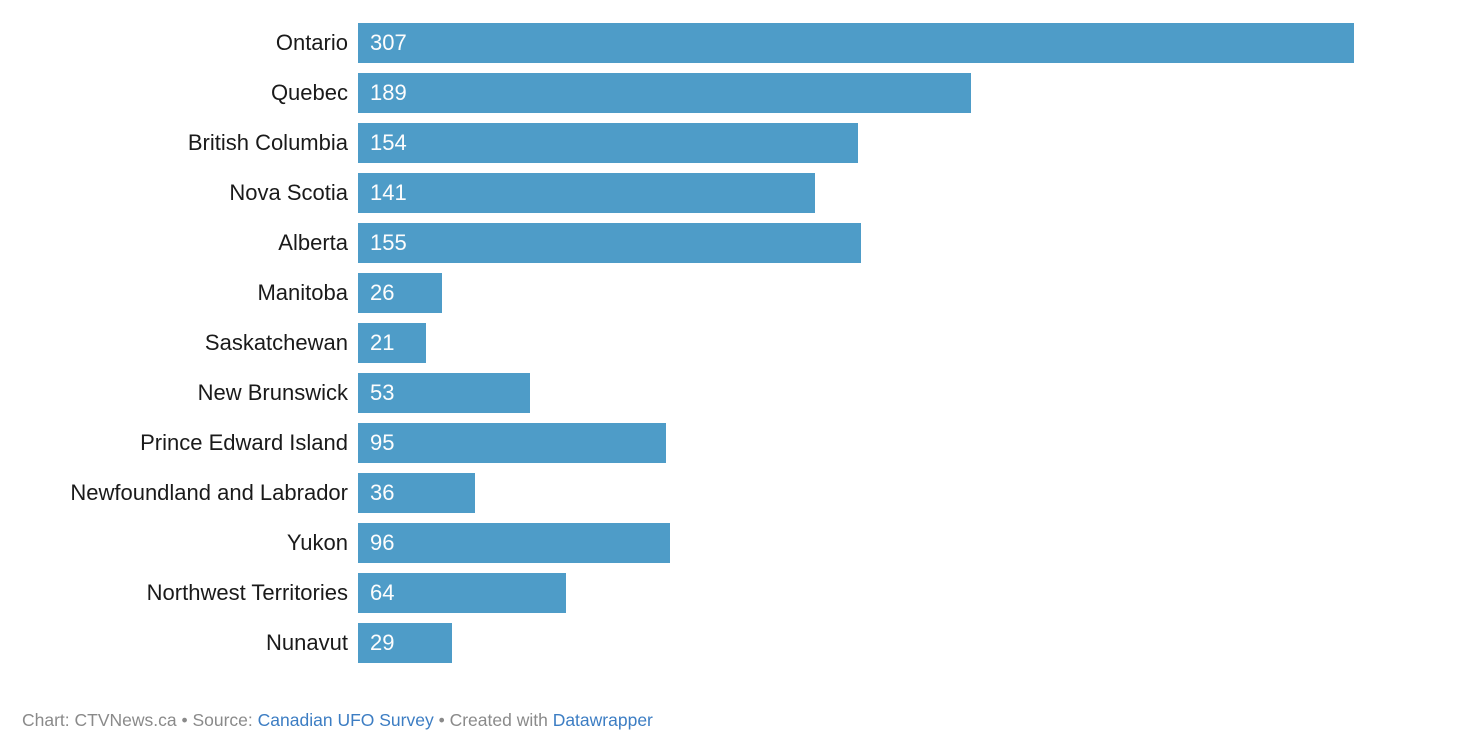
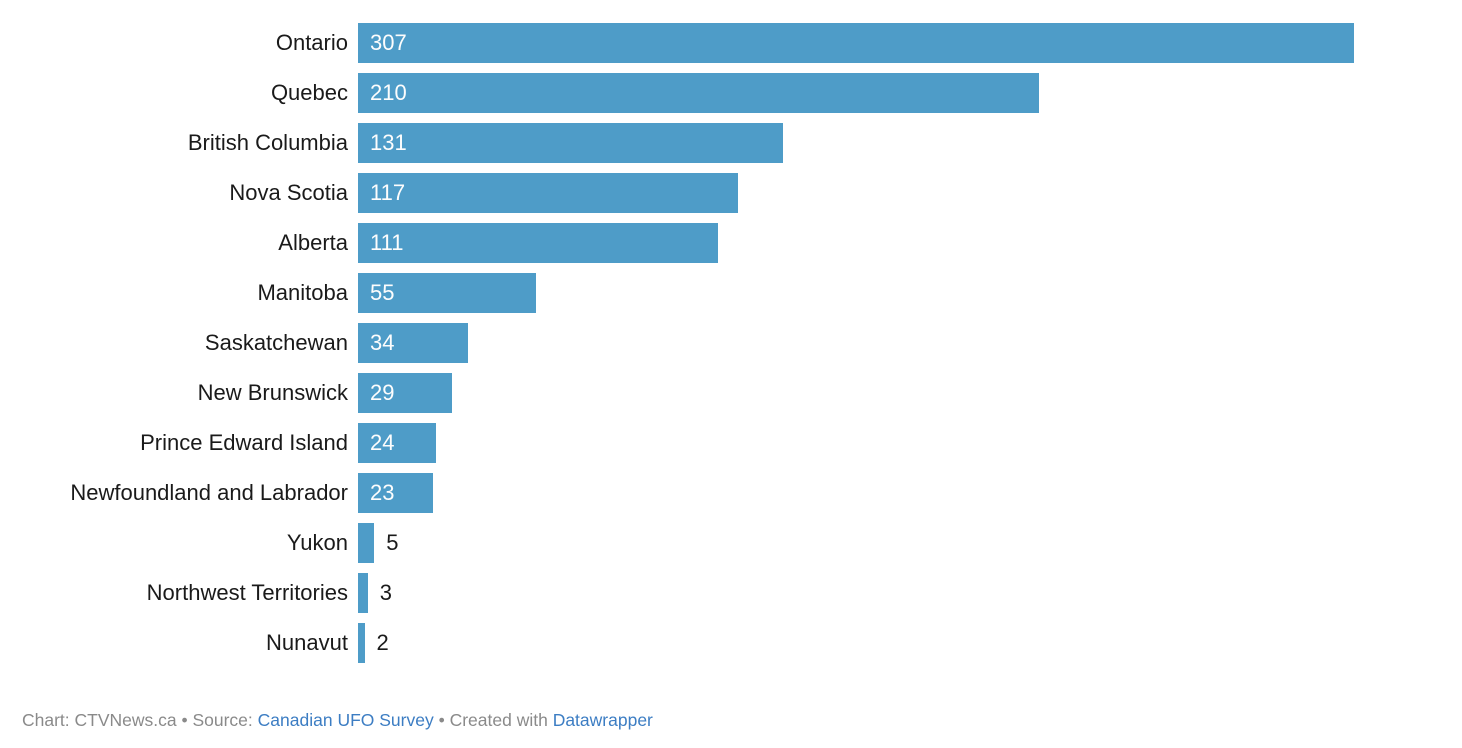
Quebec: 189 -> 210
British Columbia: 154 -> 131
Nova Scotia: 141 -> 117
Alberta: 155 -> 111
Manitoba: 26 -> 55
Saskatchewan: 21 -> 34
New Brunswick: 53 -> 29
Prince Edward Island: 95 -> 24
Newfoundland and Labrador: 36 -> 23
Yukon: 96 -> 5
Northwest Territories: 64 -> 3
Nunavut: 29 -> 2
